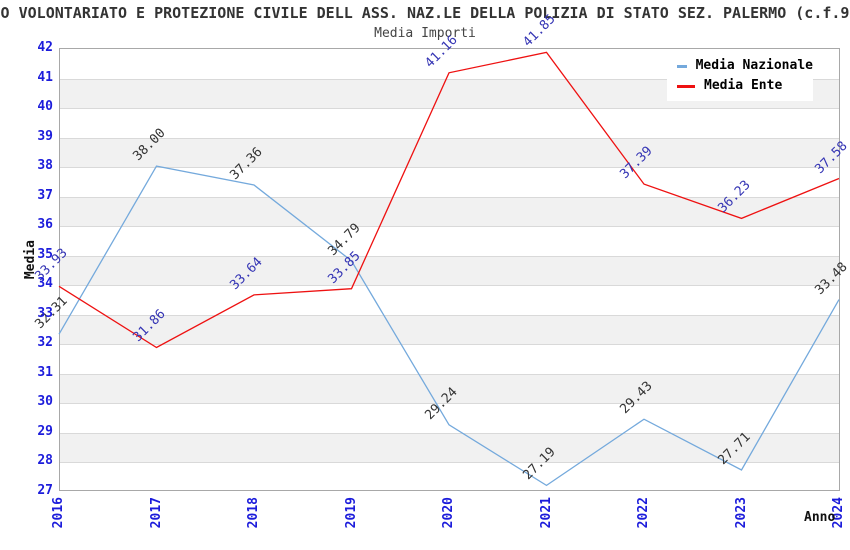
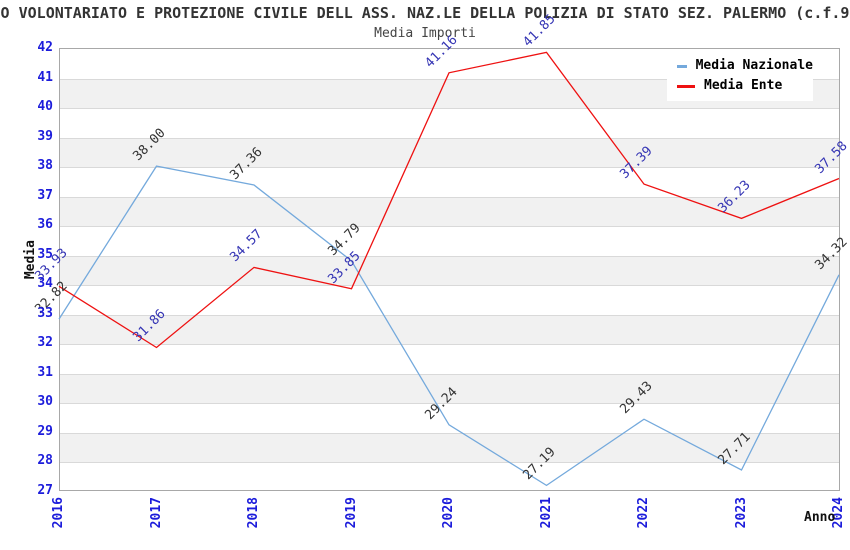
Media Nazionale/2016: 32.31 -> 32.82
Media Ente/2018: 33.64 -> 34.57
Media Nazionale/2024: 33.48 -> 34.32
